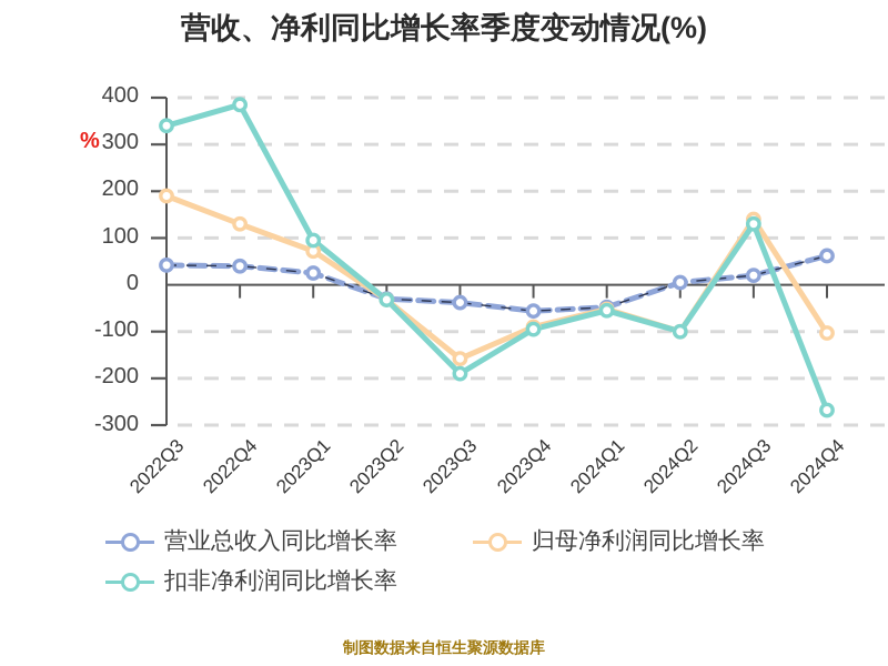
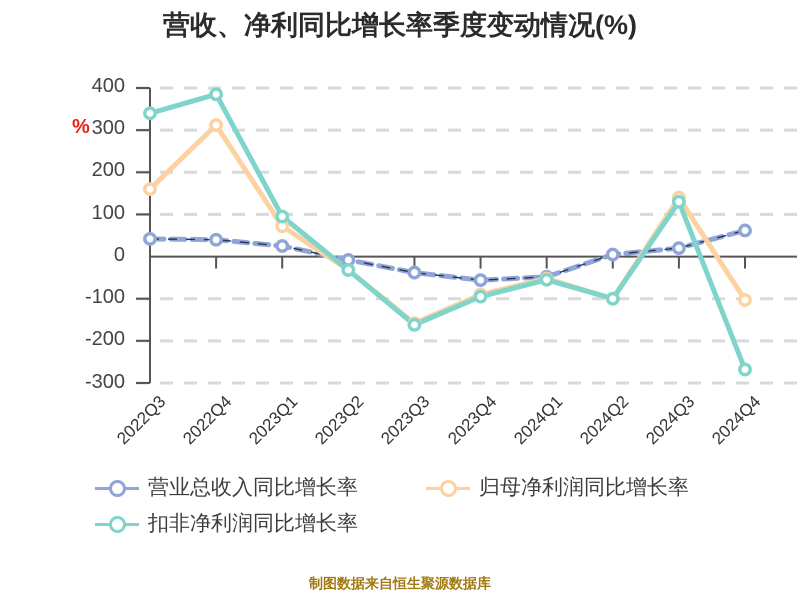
归母净利润同比增长率/2022Q3: 190 -> 160
归母净利润同比增长率/2022Q4: 130 -> 310
营业总收入同比增长率/2023Q2: -30 -> -10
扣非净利润同比增长率/2023Q3: -190 -> -160
